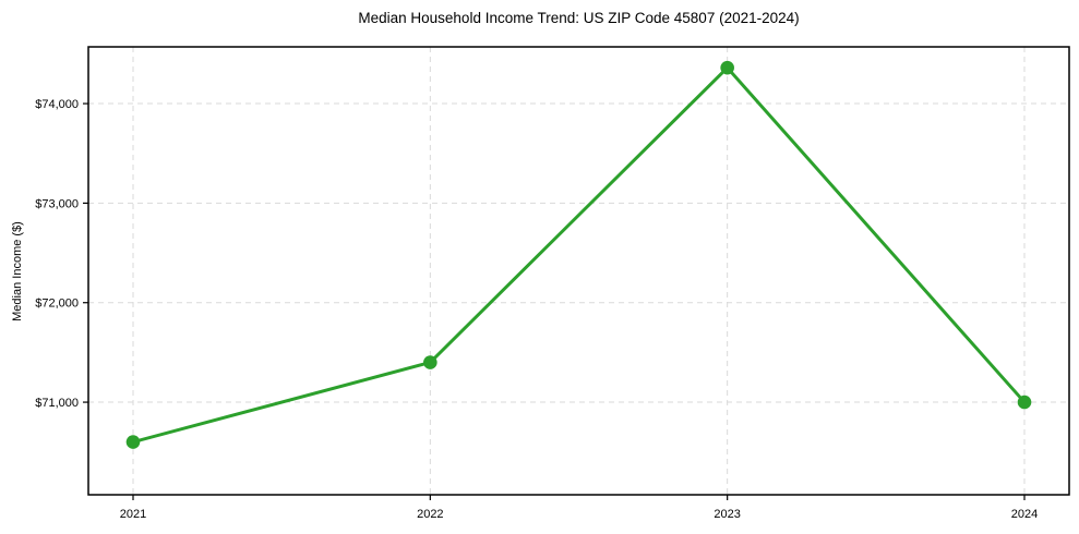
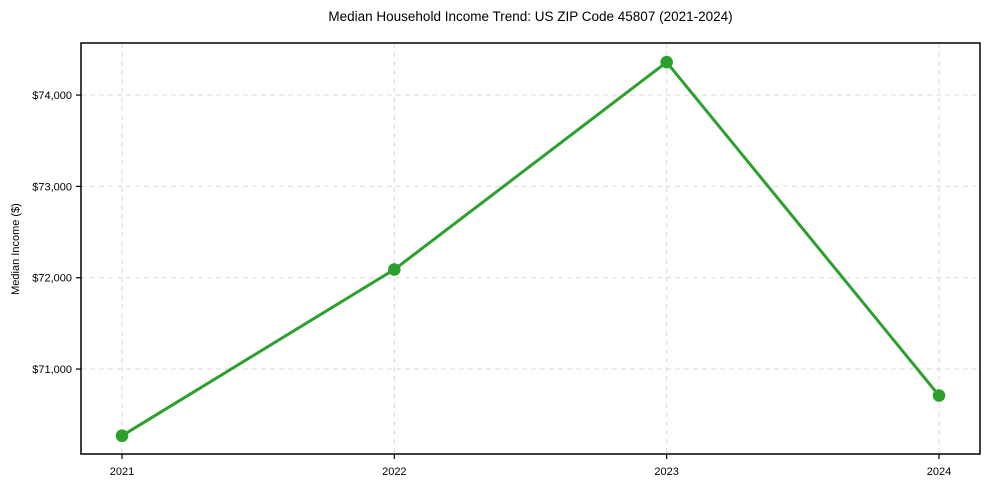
2021: $70600 -> $70300
2022: $71400 -> $72100
2024: $71000 -> $70700
